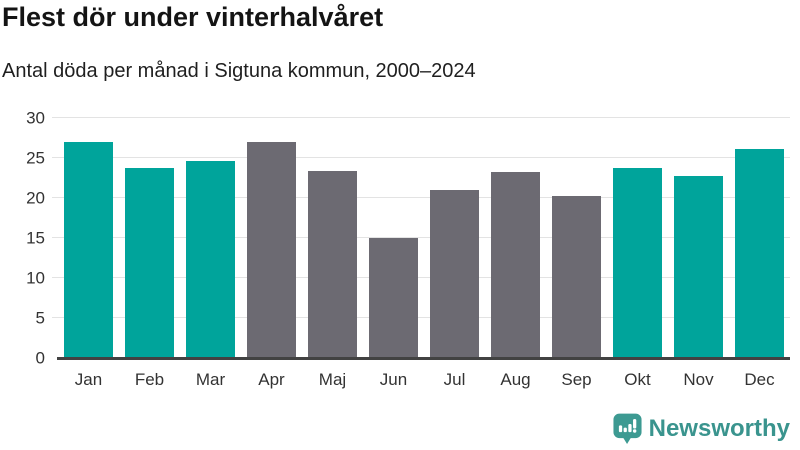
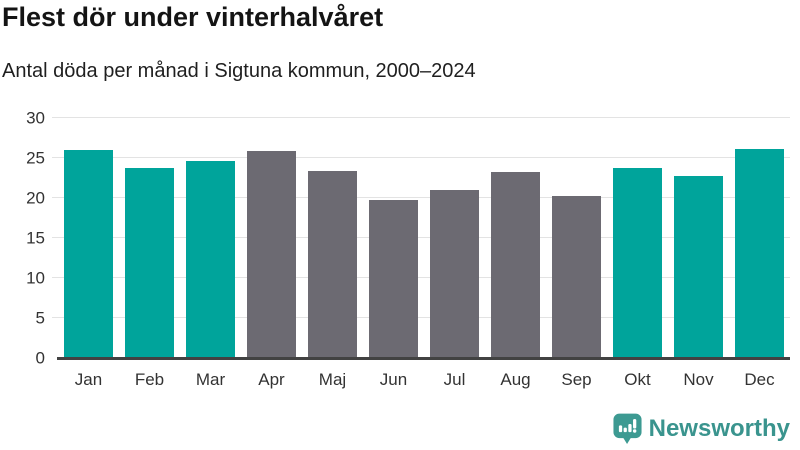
Jan: 27 -> 26
Apr: 27 -> 26
Jun: 15 -> 20
